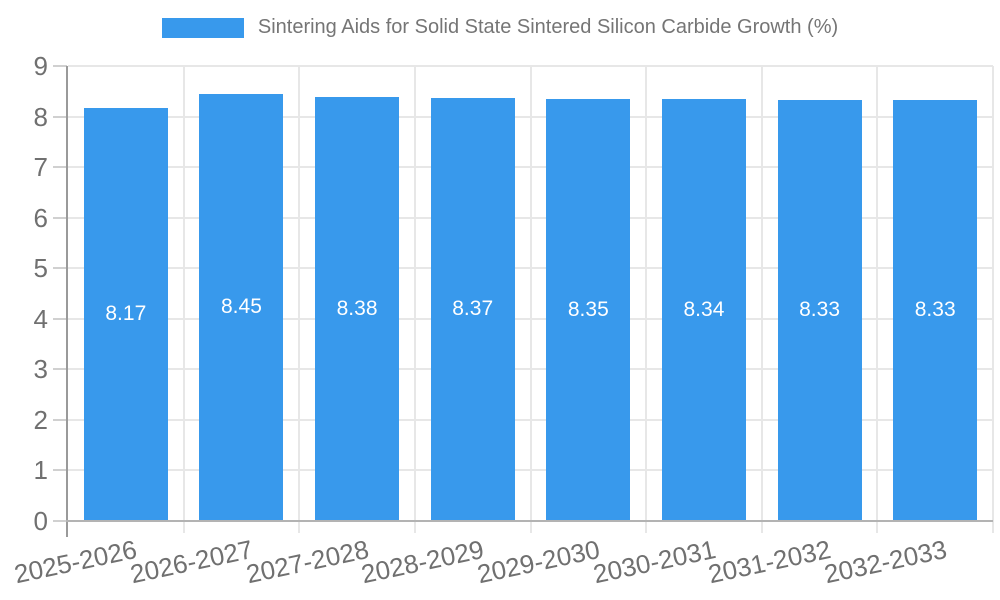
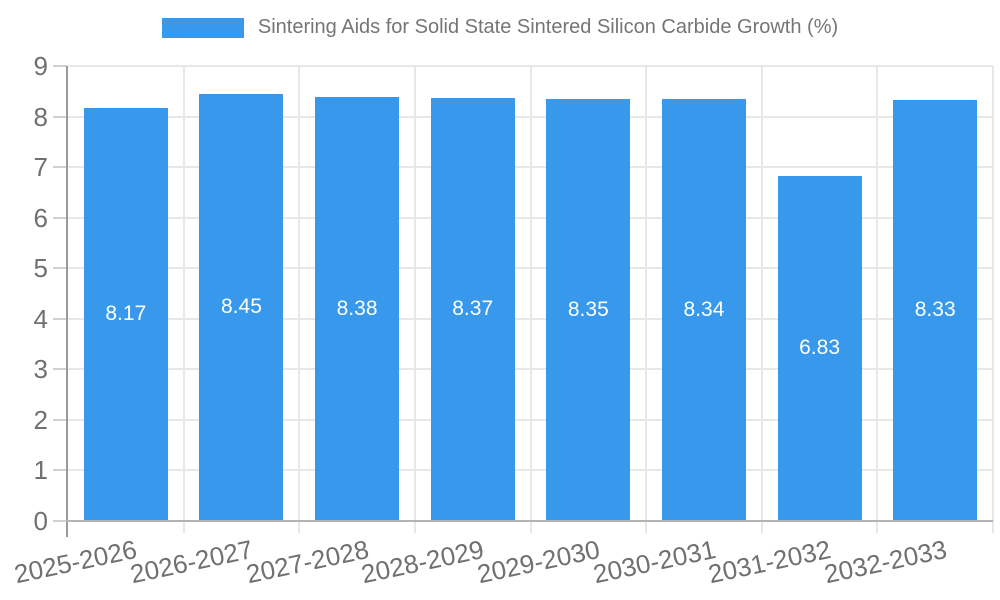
2031-2032: 8.33 -> 6.83
